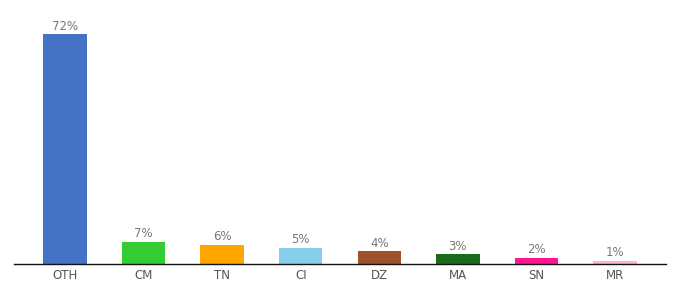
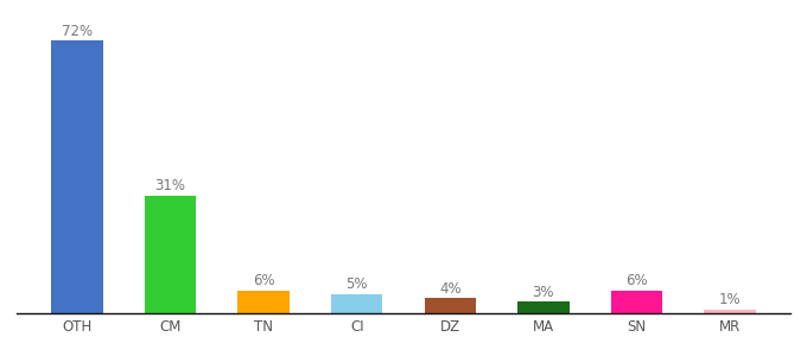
CM: 7% -> 31%
SN: 2% -> 6%
